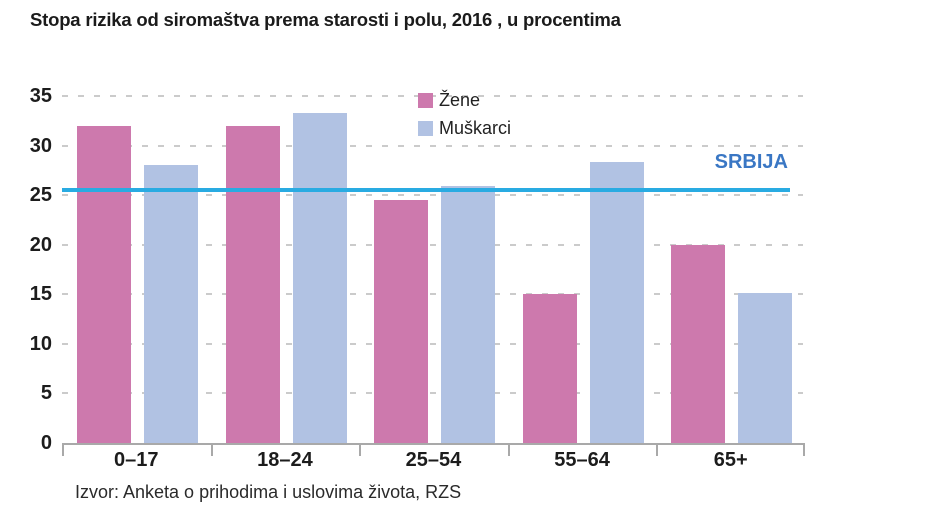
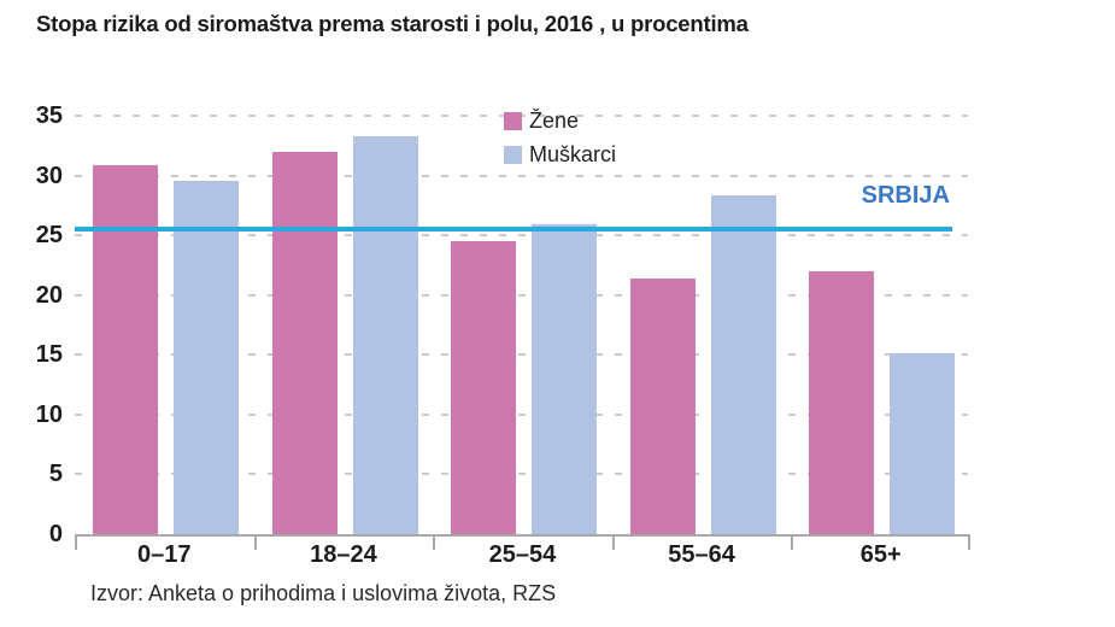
Žene/0–17: 32 -> 31
Muškarci/0–17: 28 -> 30
Žene/55–64: 15 -> 21
Žene/65+: 20 -> 22
